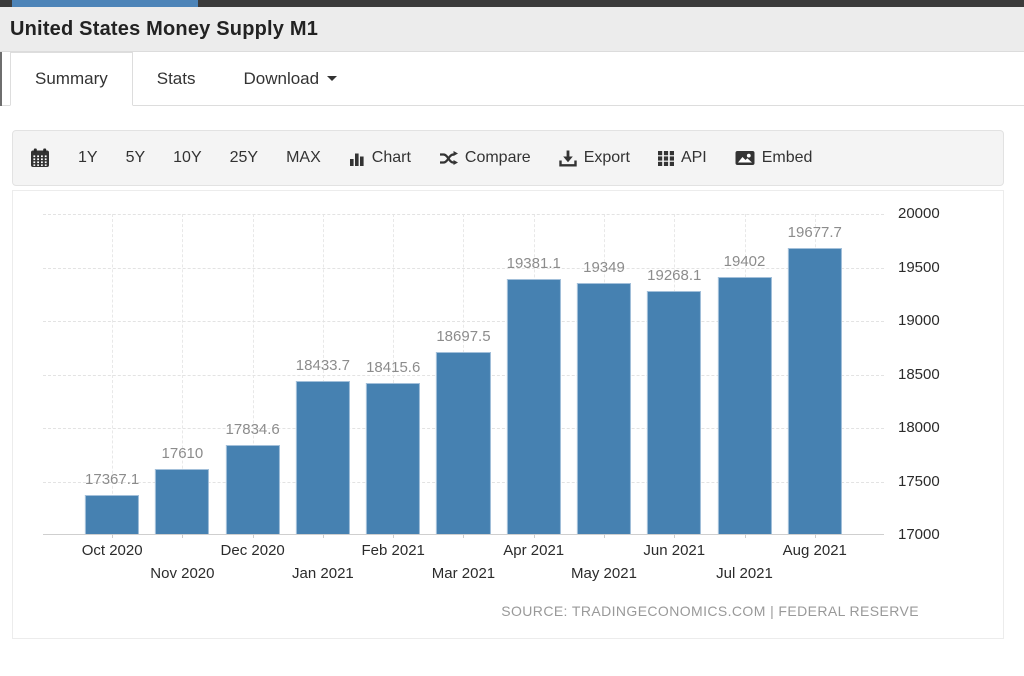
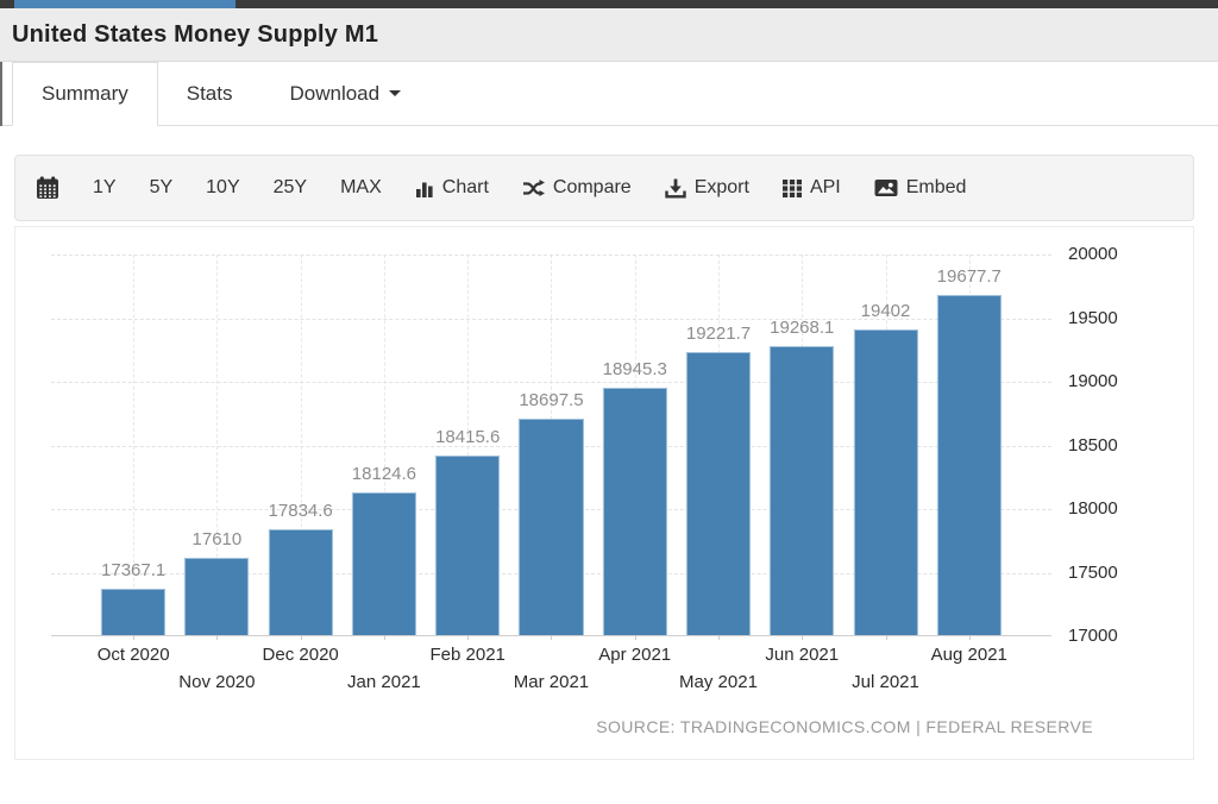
Jan 2021: 18433.7 -> 18124.6
Apr 2021: 19381.1 -> 18945.3
May 2021: 19349 -> 19221.7
